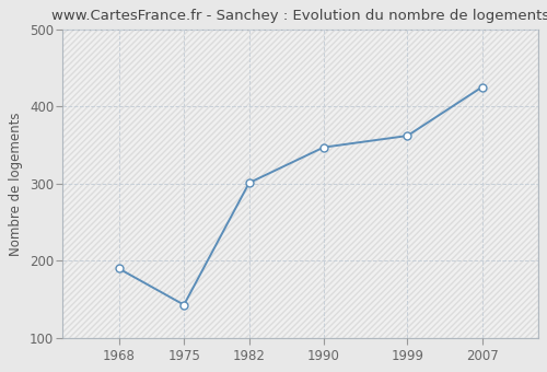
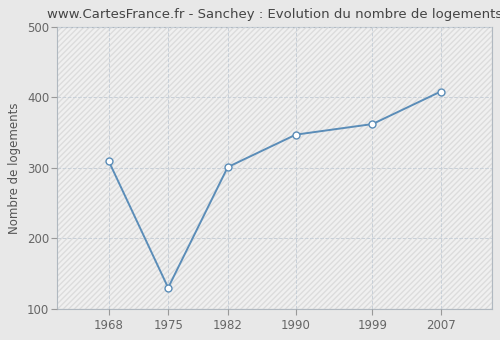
1968: 190 -> 310
1975: 143 -> 130
2007: 425 -> 408
